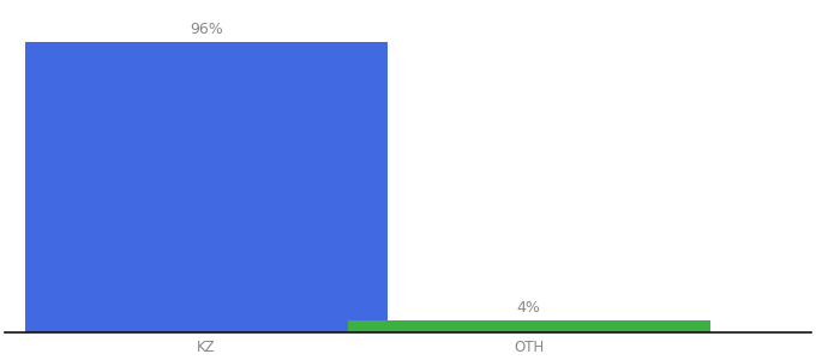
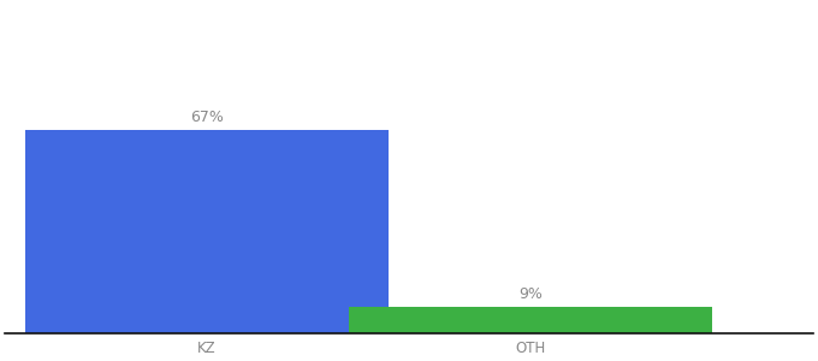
KZ: 96% -> 67%
OTH: 4% -> 9%
